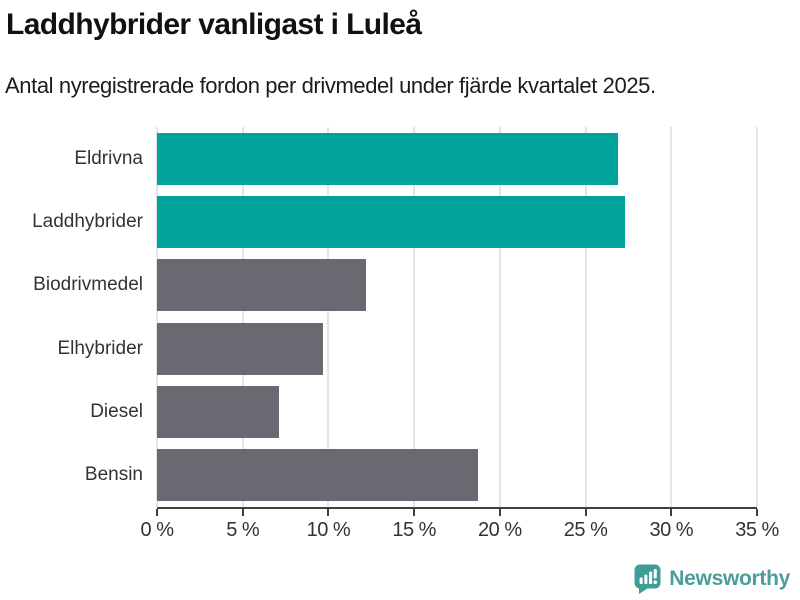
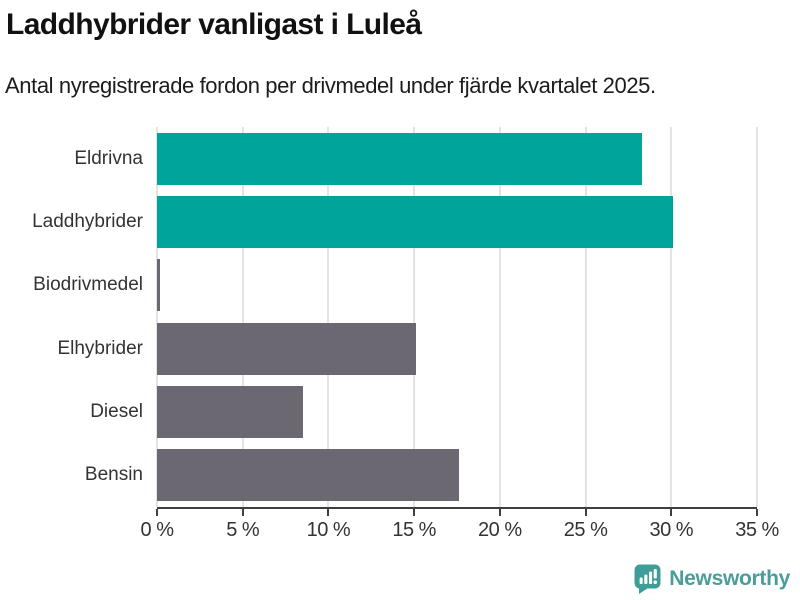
Eldrivna: 26.9% -> 28.3%
Laddhybrider: 27.3% -> 30.1%
Biodrivmedel: 12.2% -> 0.2%
Elhybrider: 9.7% -> 15.1%
Diesel: 7.1% -> 8.5%
Bensin: 18.7% -> 17.6%
